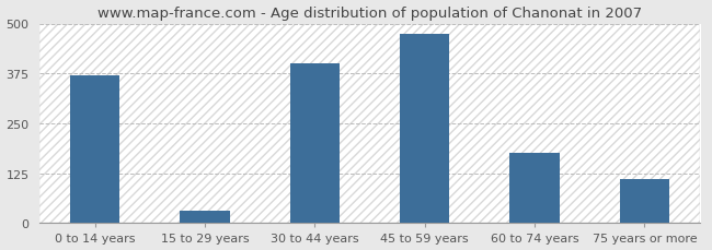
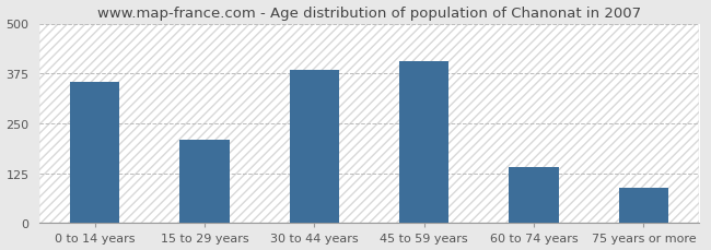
0 to 14 years: 370 -> 355
15 to 29 years: 30 -> 210
30 to 44 years: 400 -> 385
45 to 59 years: 475 -> 405
60 to 74 years: 175 -> 140
75 years or more: 110 -> 88
